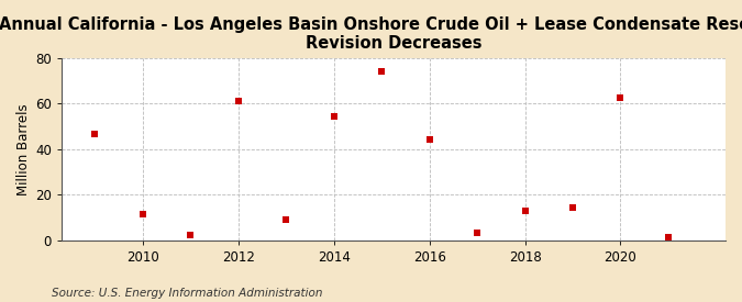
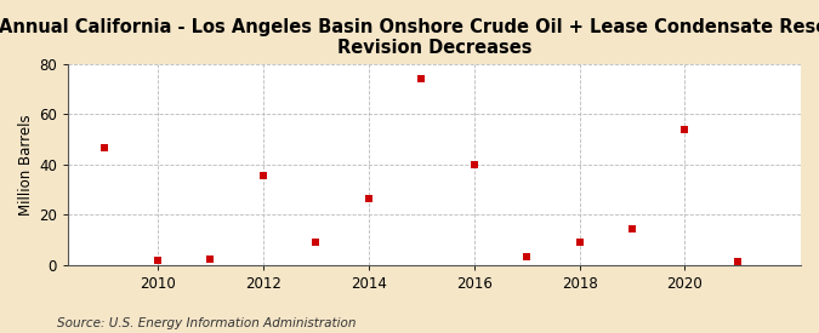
2010: 11.5 -> 2.0
2012: 61.0 -> 35.5
2014: 54.5 -> 26.5
2016: 44.0 -> 40.0
2018: 13.0 -> 9.0
2020: 62.5 -> 54.0
